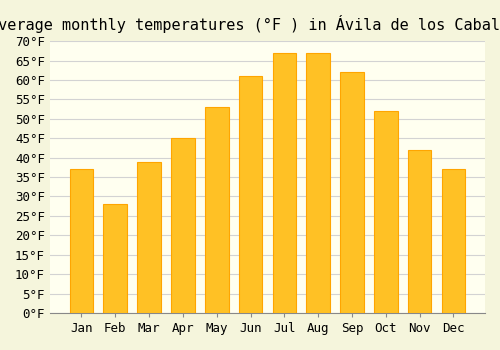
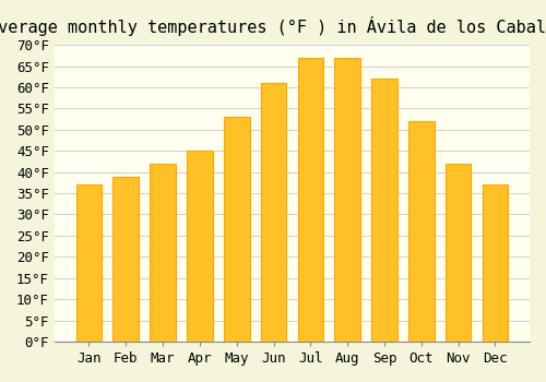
Feb: 28°F -> 39°F
Mar: 39°F -> 42°F
